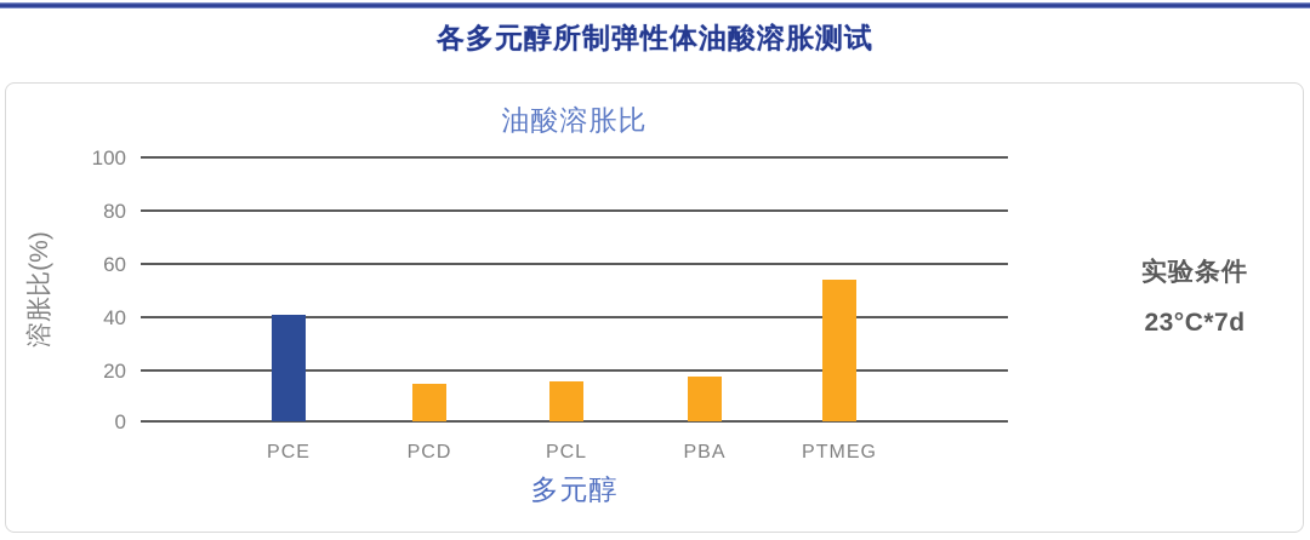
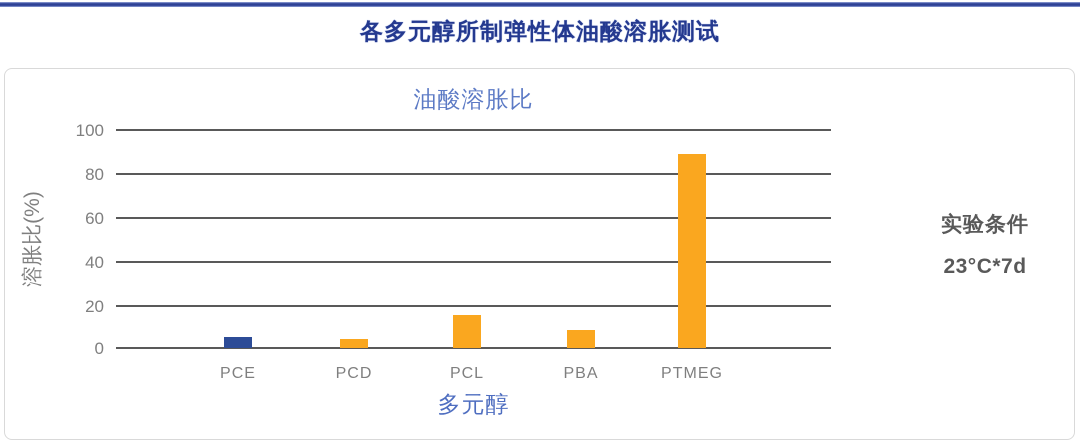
PCE: 40 -> 5
PCD: 14 -> 4
PBA: 17 -> 8
PTMEG: 53 -> 88
